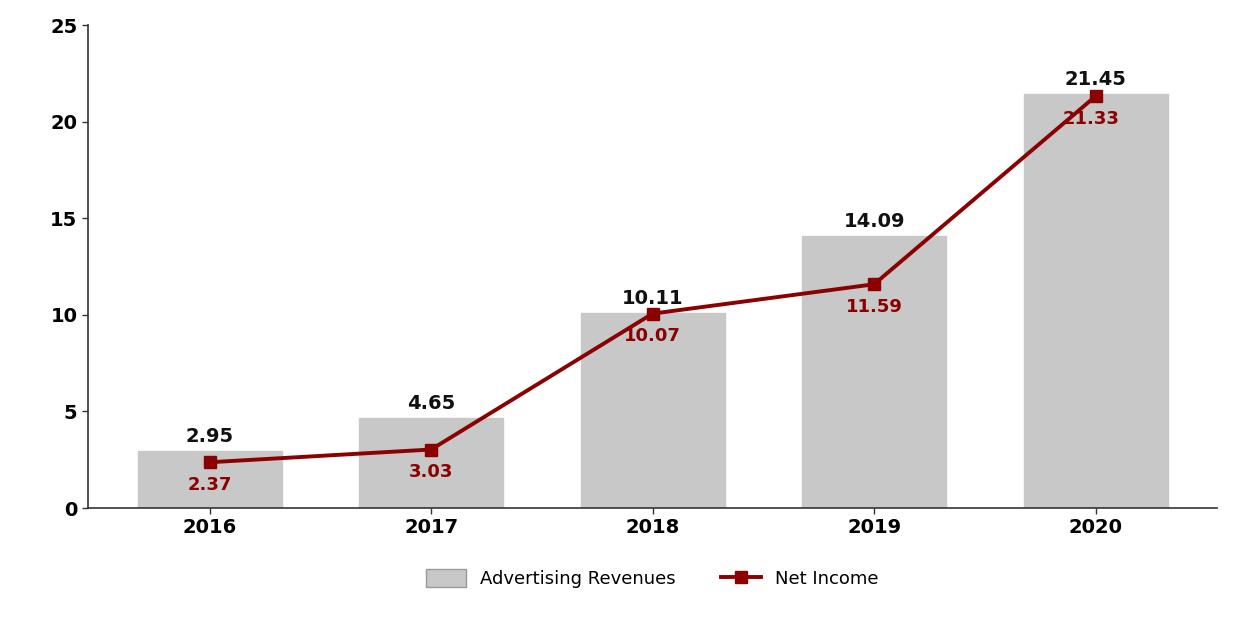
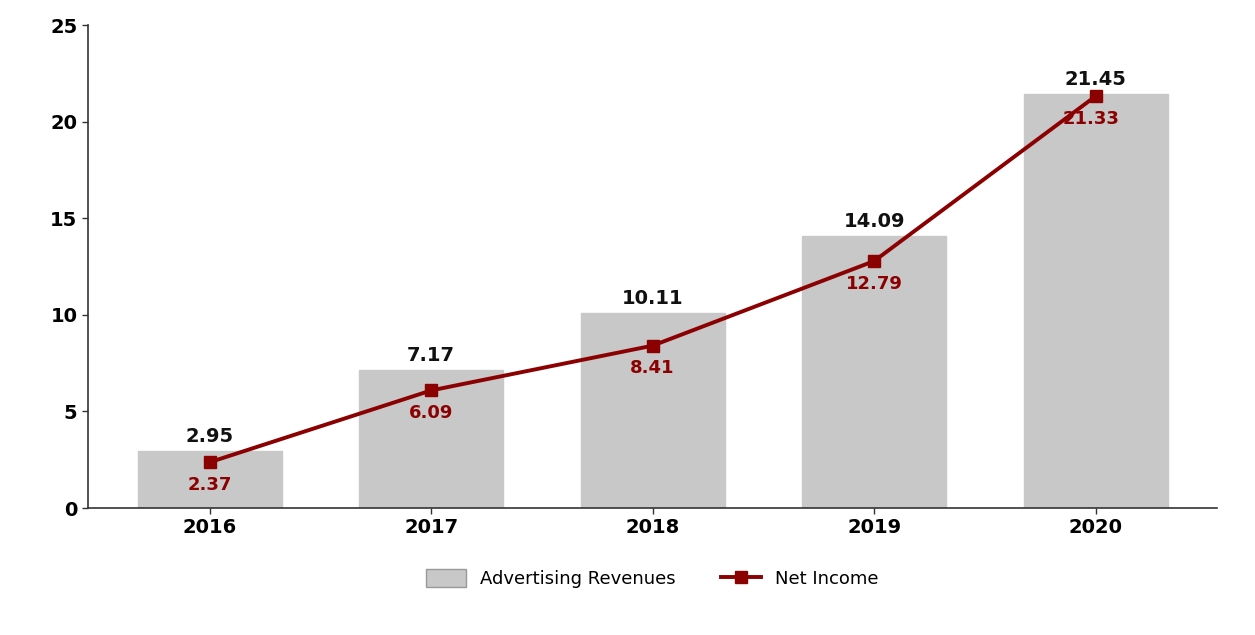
Advertising Revenues/2017: 4.65 -> 7.17
Net Income/2017: 3.03 -> 6.09
Net Income/2018: 10.07 -> 8.41
Net Income/2019: 11.59 -> 12.79
